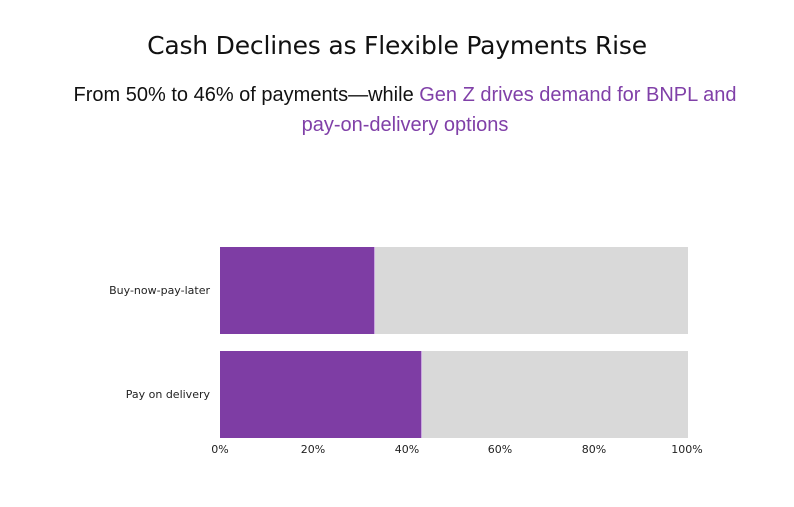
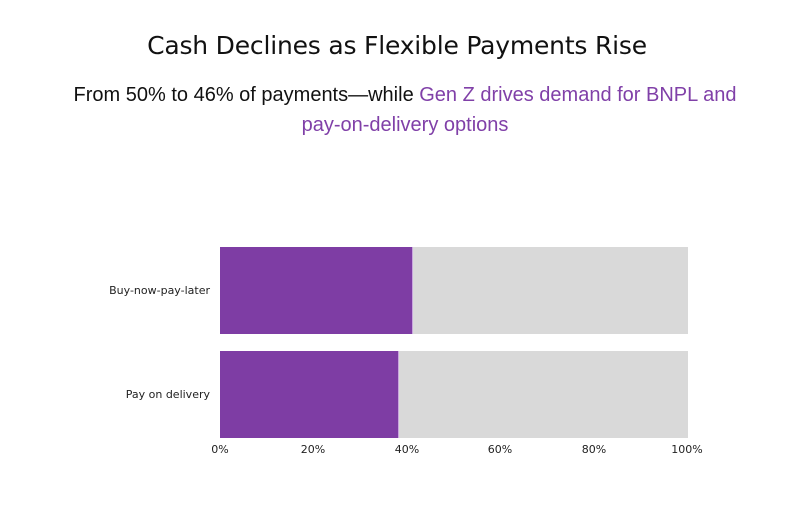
Buy-now-pay-later: 33% -> 41%
Pay on delivery: 43% -> 38%
